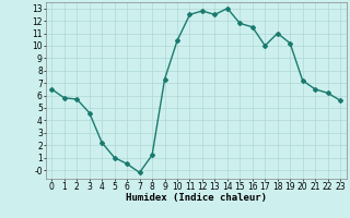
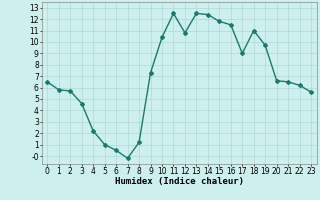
12: 12.8 -> 10.8
14: 13.0 -> 12.4
17: 10.0 -> 9.0
19: 10.2 -> 9.7
20: 7.2 -> 6.6
